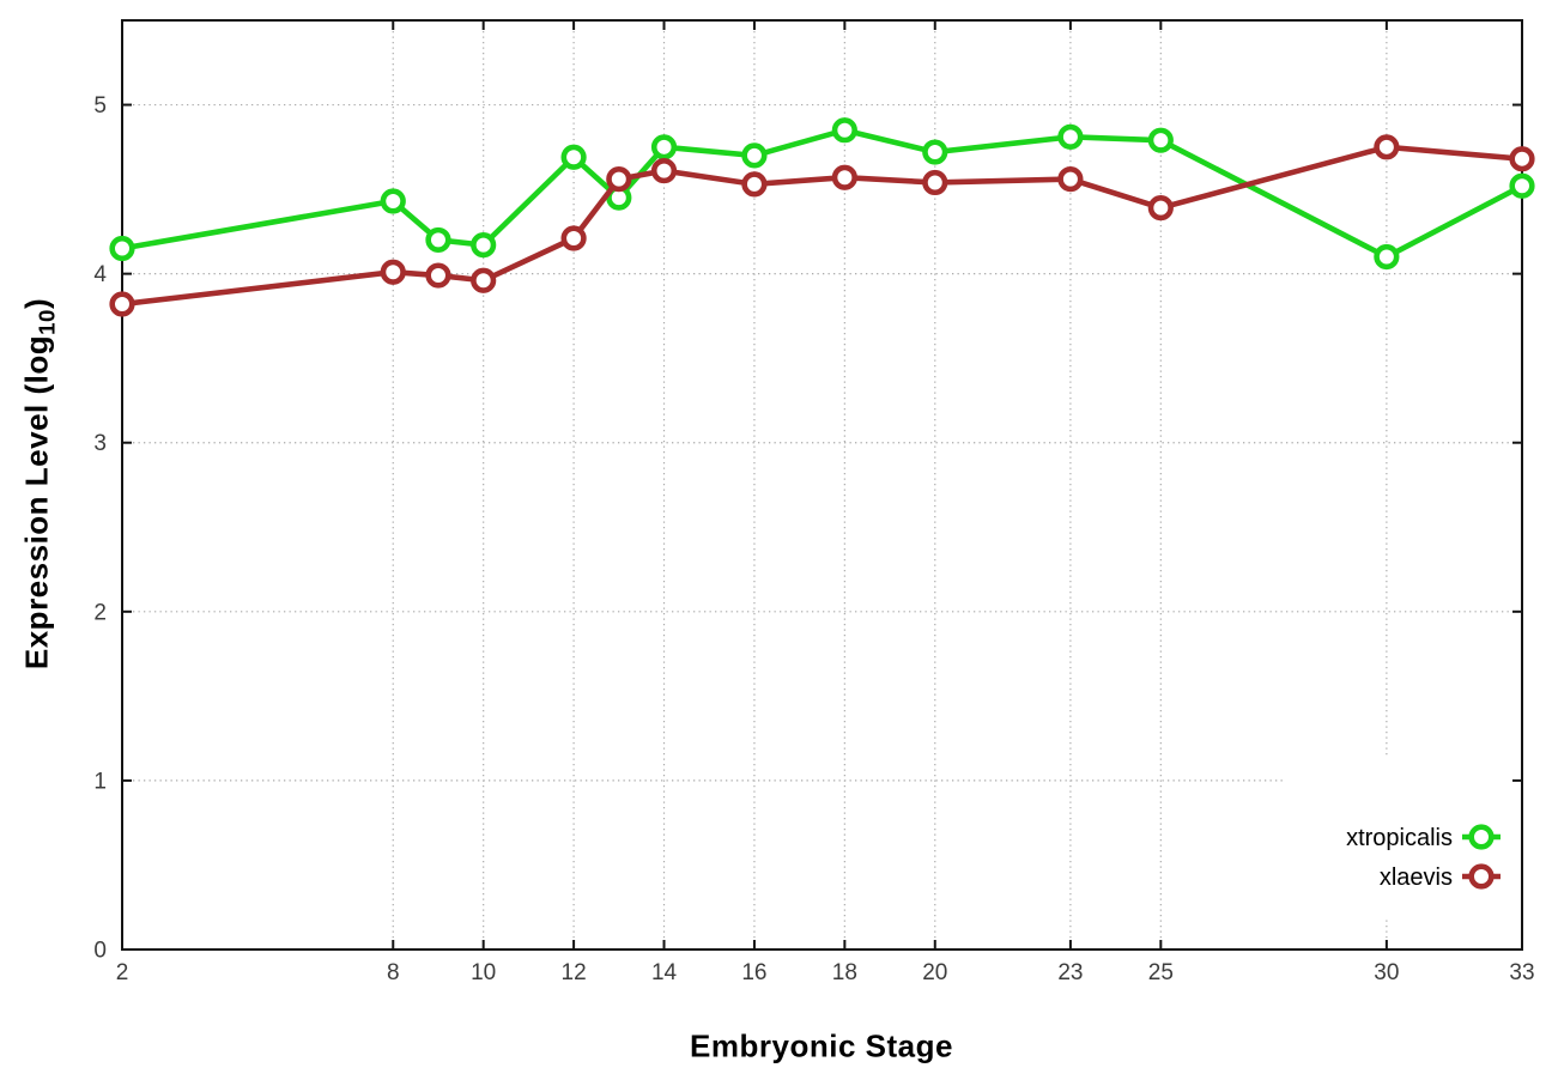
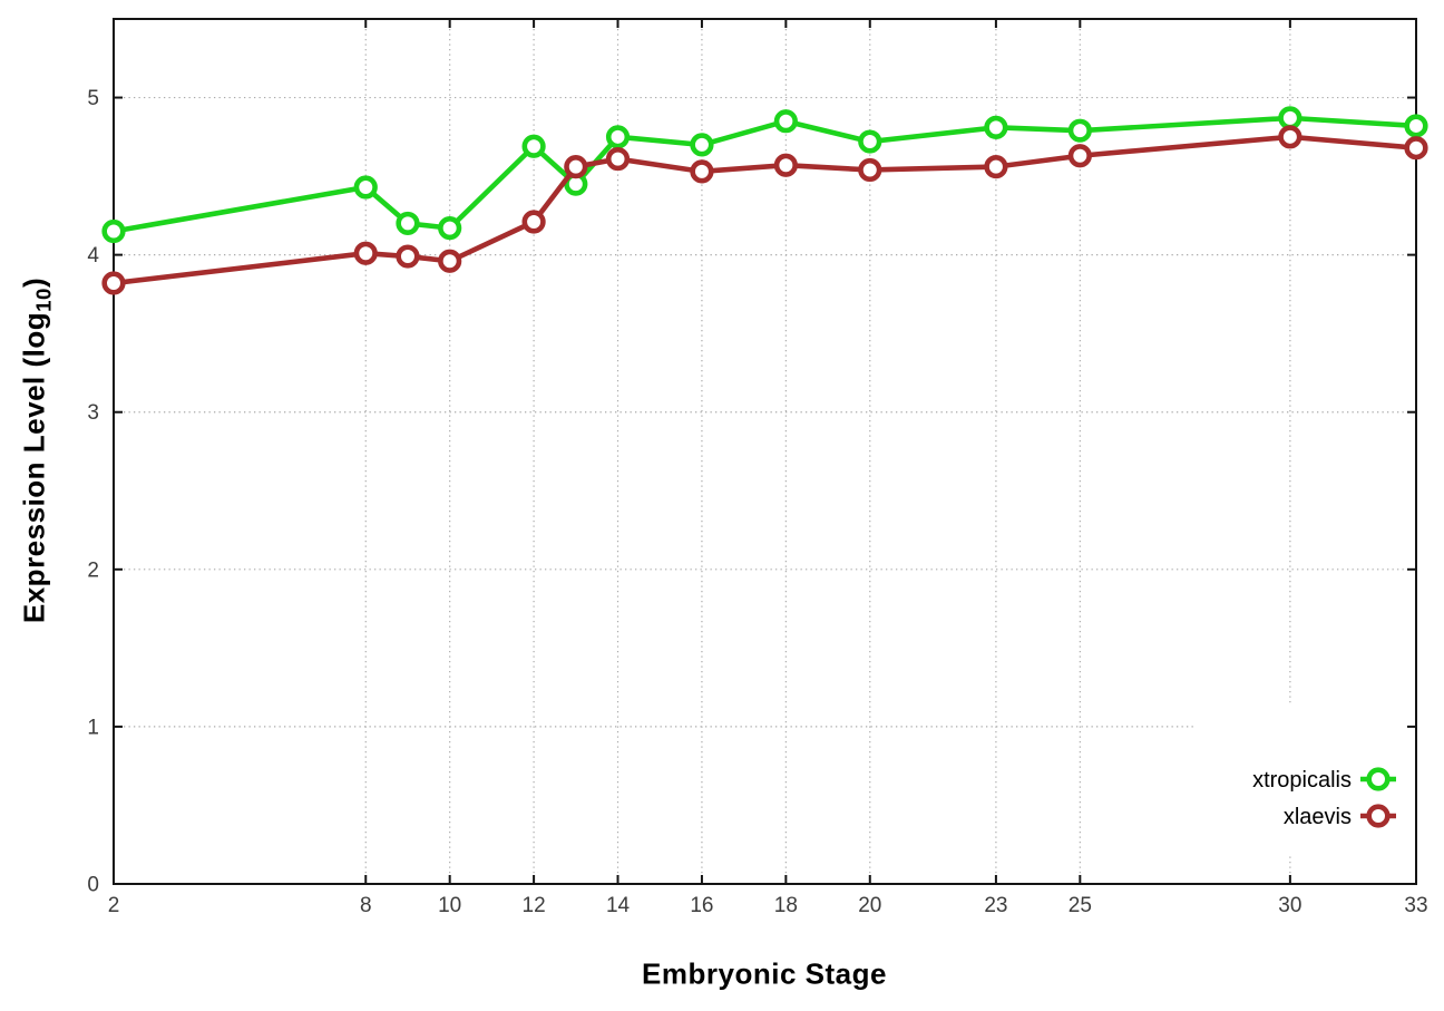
xlaevis/25: 4.39 -> 4.63
xtropicalis/30: 4.10 -> 4.87
xtropicalis/33: 4.52 -> 4.82
